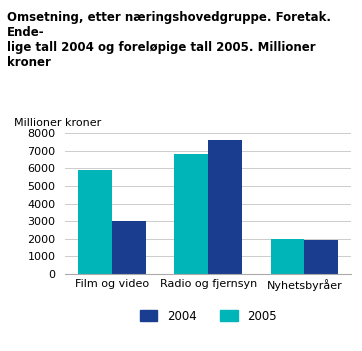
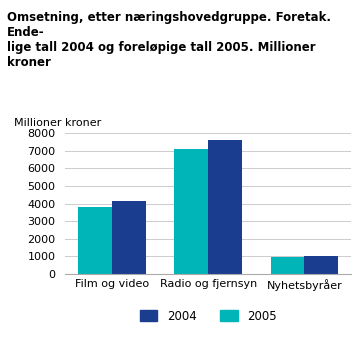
2005/Film og video: 5900 -> 3800
2004/Film og video: 3000 -> 4200
2005/Radio og fjernsyn: 6800 -> 7100
2005/Nyhetsbyråer: 2000 -> 900
2004/Nyhetsbyråer: 1900 -> 1000
